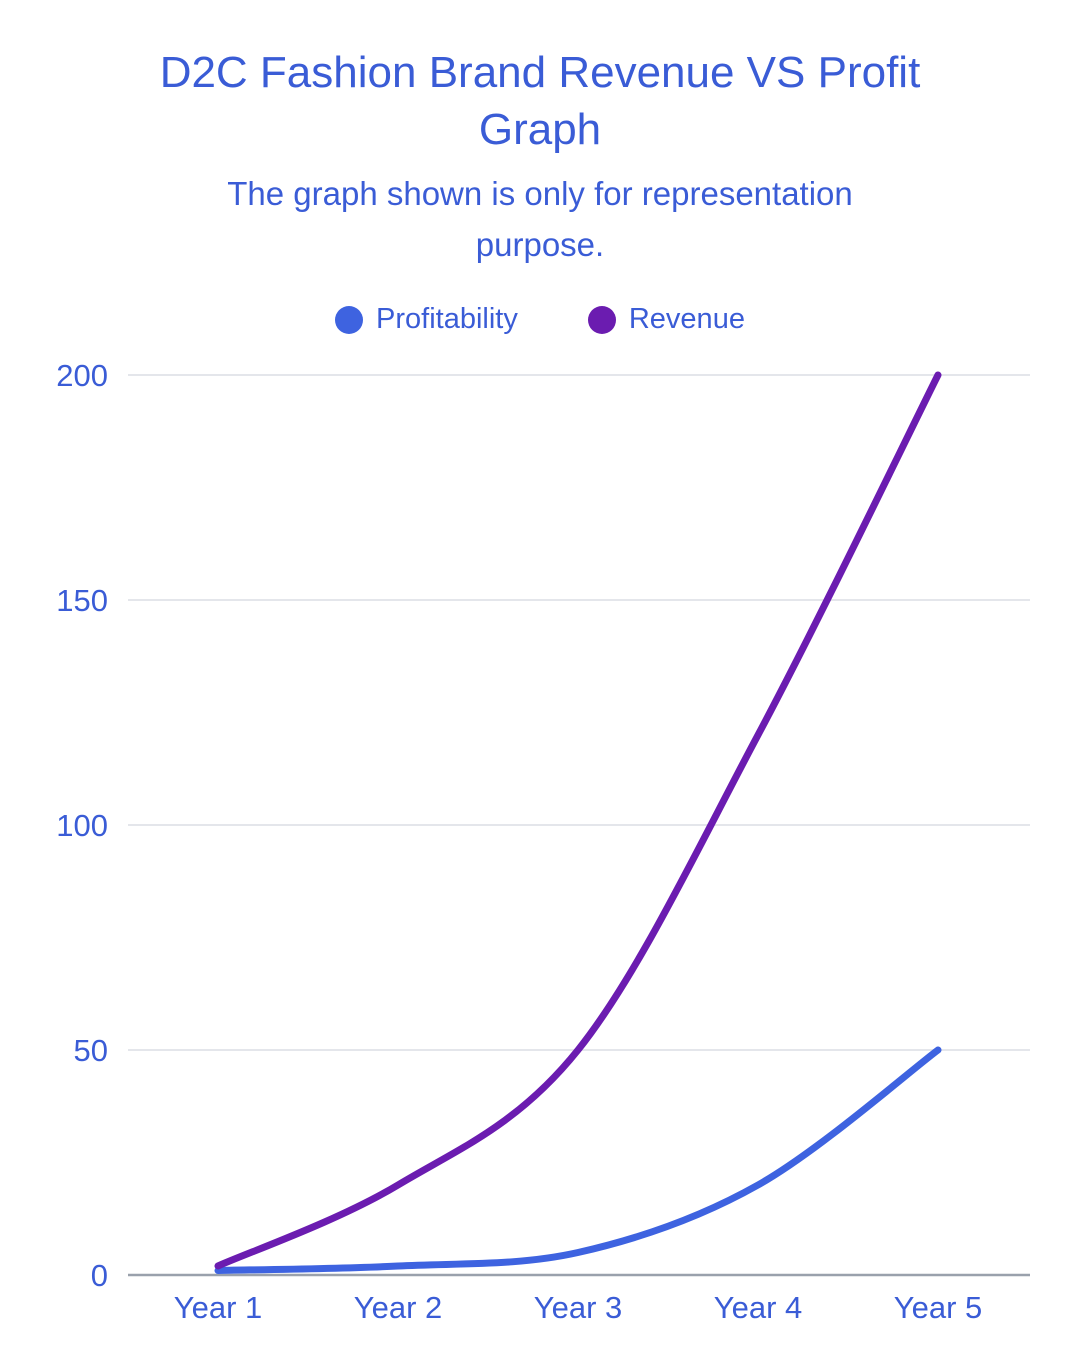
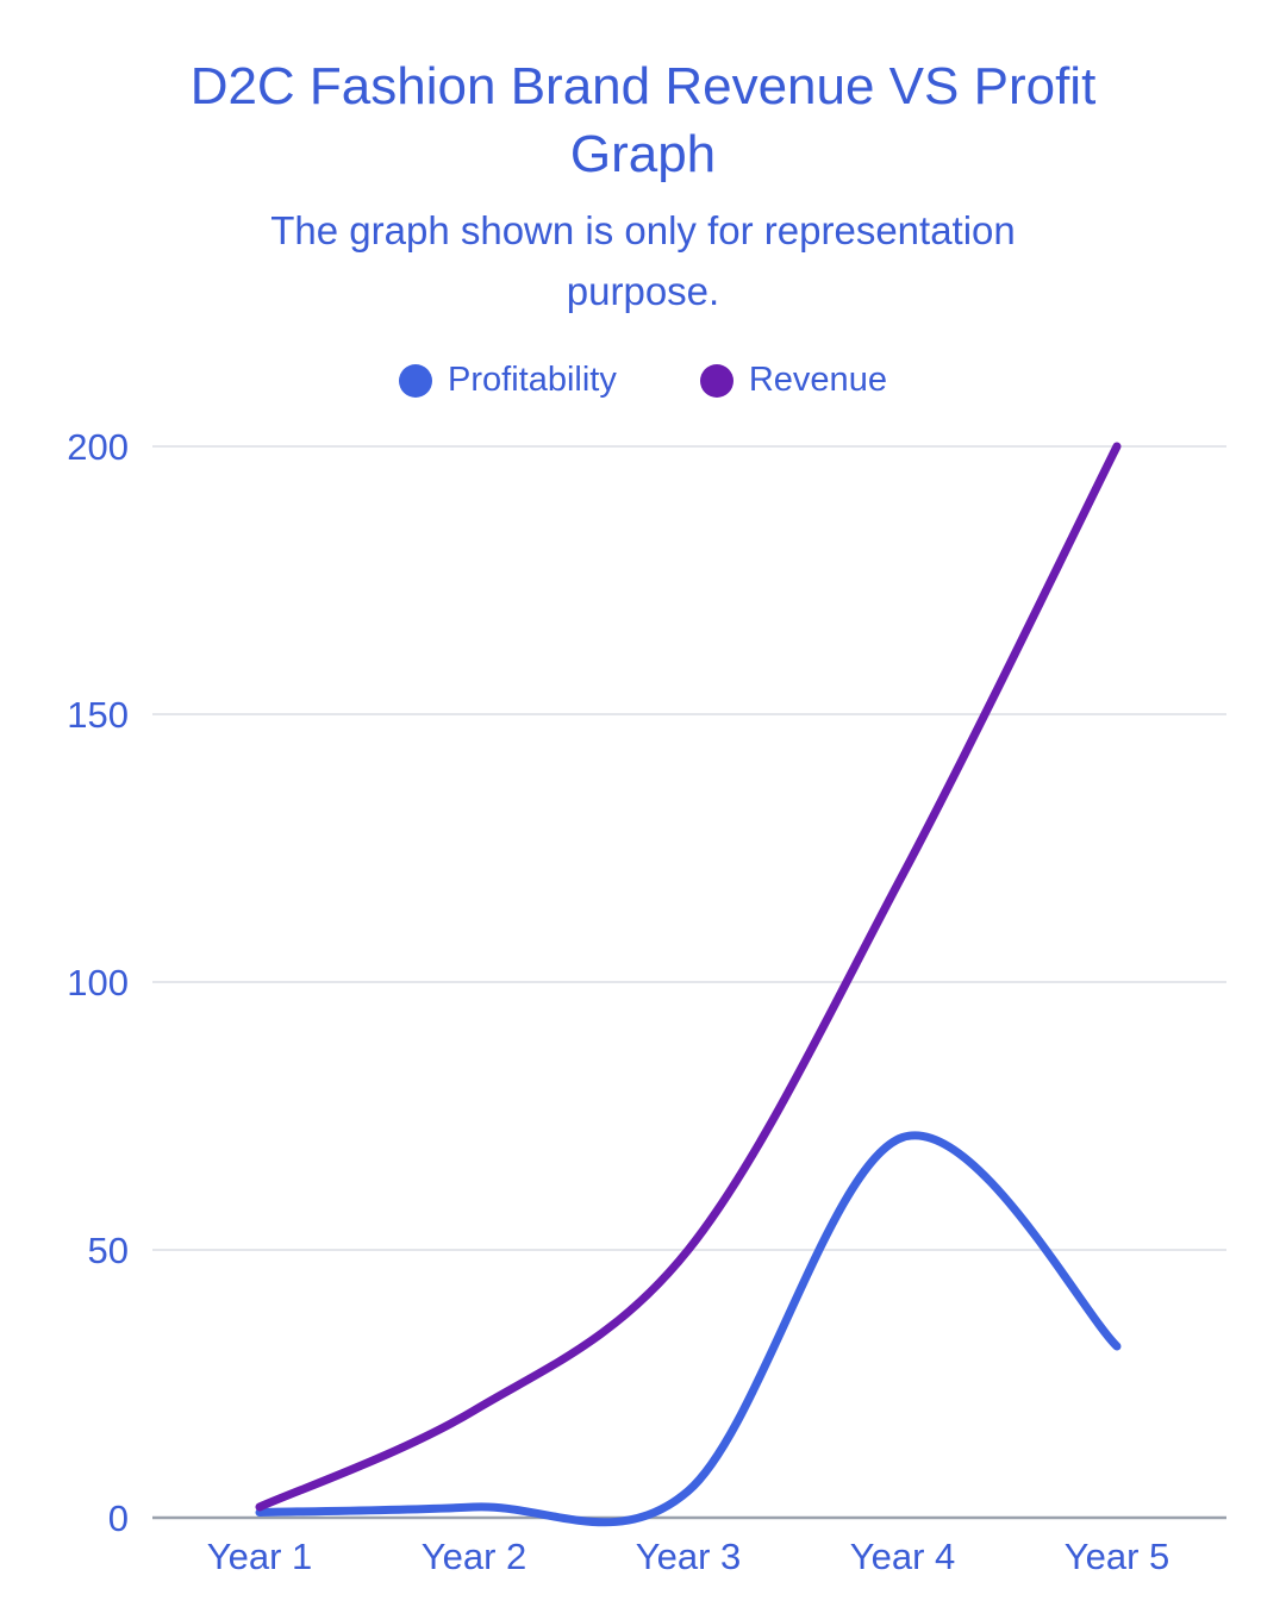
Profitability/Year 4: 20 -> 71
Profitability/Year 5: 50 -> 32
